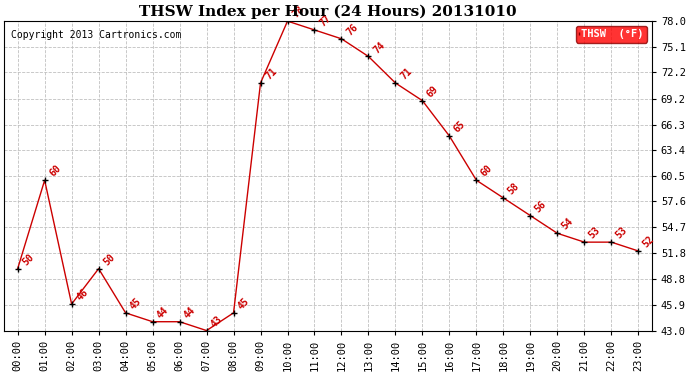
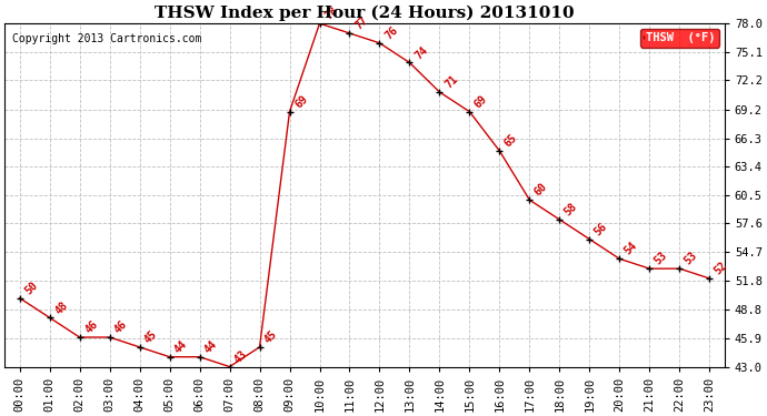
01:00: 60 -> 48
03:00: 50 -> 46
09:00: 71 -> 69
